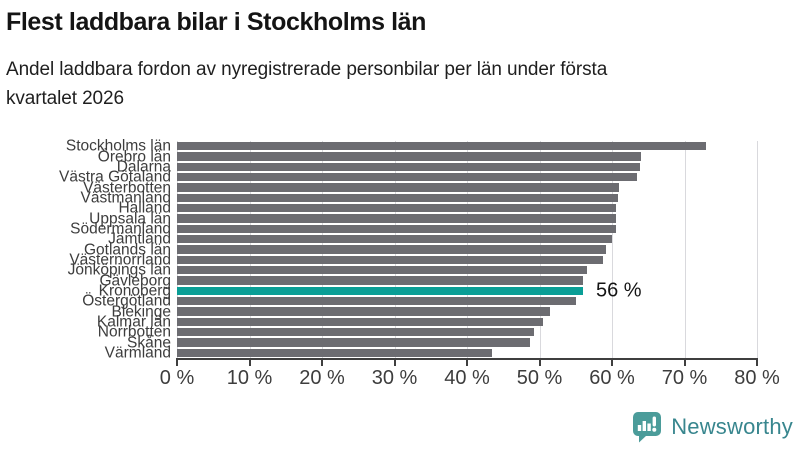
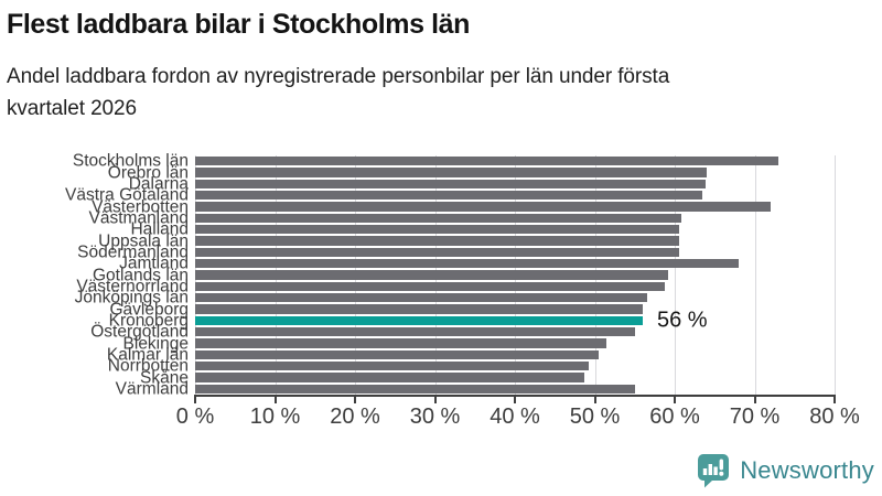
Västerbotten: 61% -> 72%
Jämtland: 60% -> 68%
Värmland: 44% -> 55%
